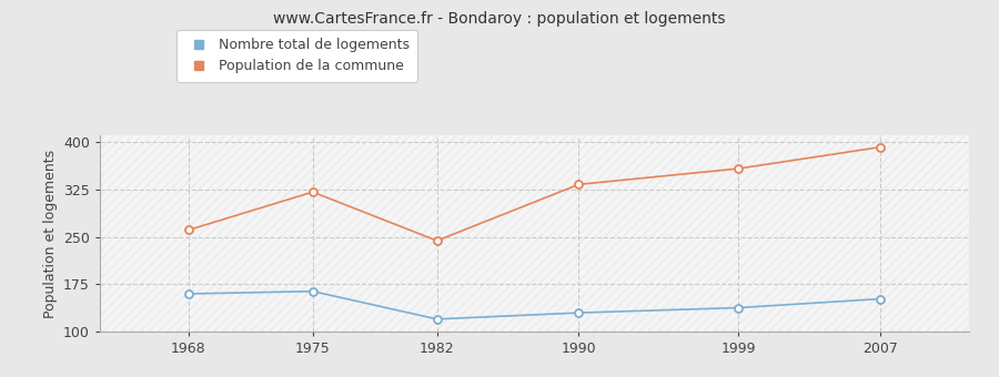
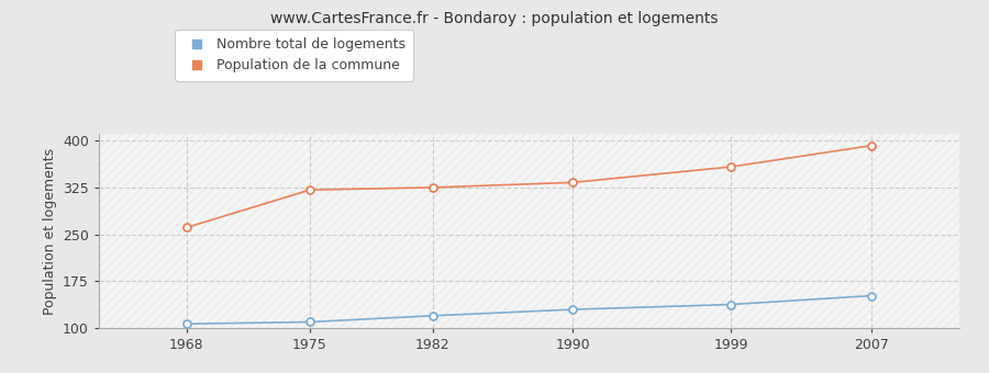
Nombre total de logements/1968: 160 -> 107
Nombre total de logements/1975: 164 -> 110
Population de la commune/1982: 244 -> 325
